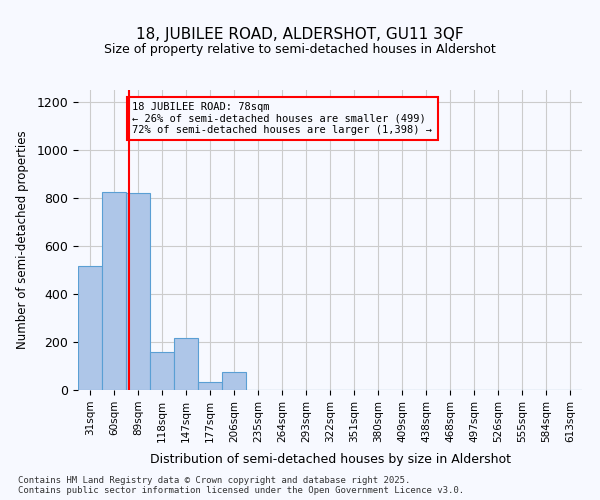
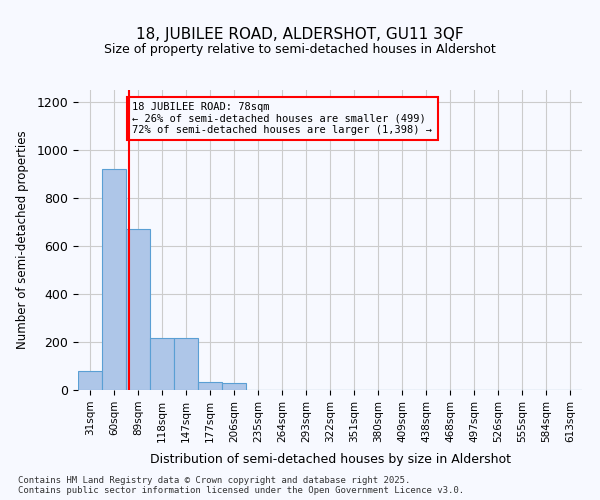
31sqm: 515 -> 80
60sqm: 825 -> 920
89sqm: 820 -> 670
118sqm: 160 -> 215
206sqm: 75 -> 30
